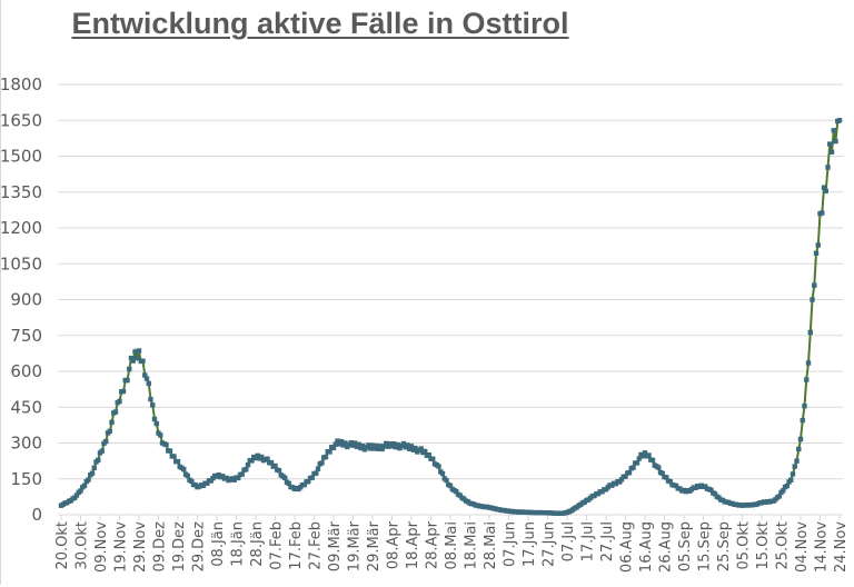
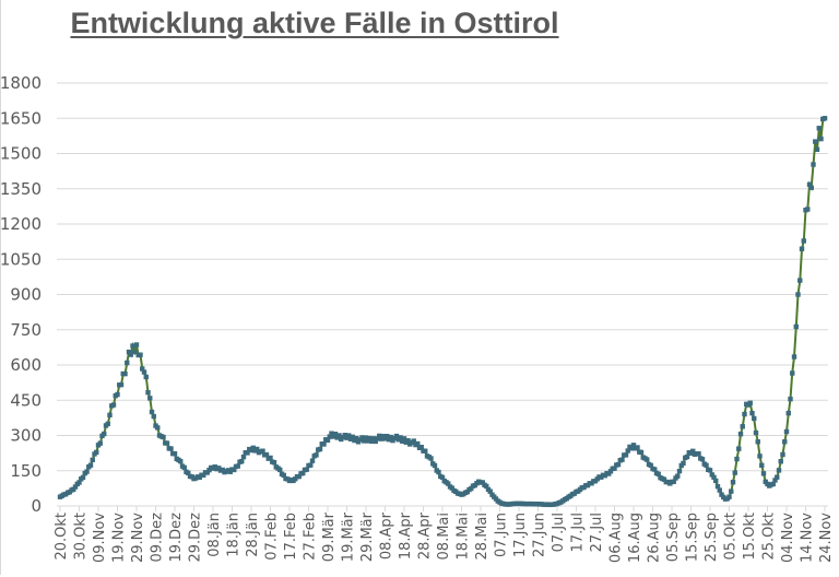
28.Mai: 30 -> 100
15.Sep: 120 -> 230
25.Sep: 60 -> 150
15.Okt: 50 -> 430
